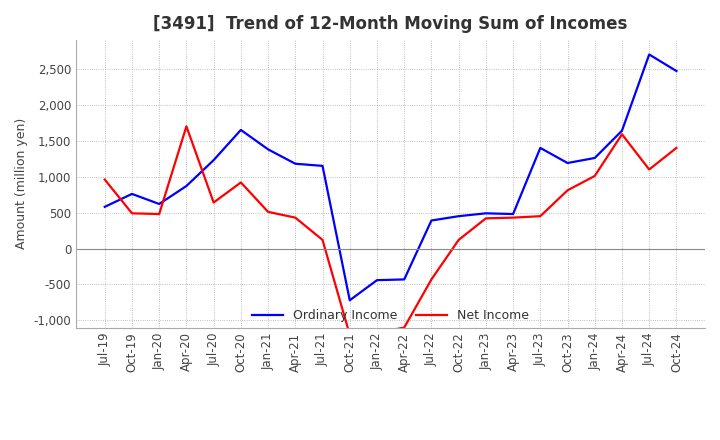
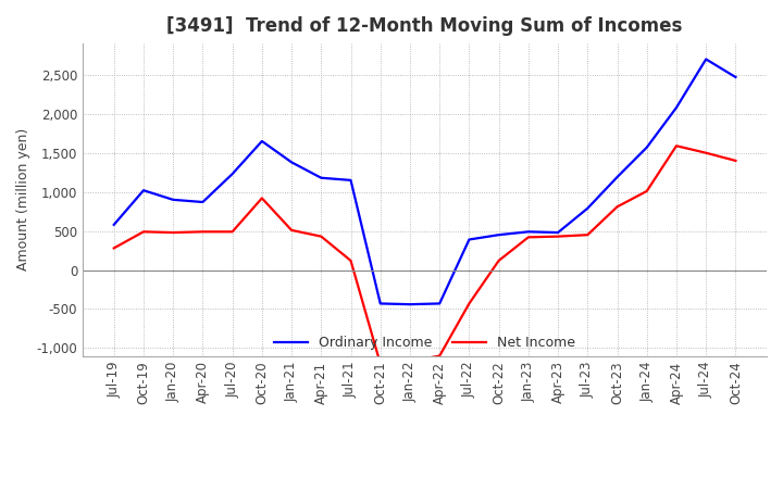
Net Income/Jul-19: 960 -> 280
Ordinary Income/Oct-19: 760 -> 1,020
Ordinary Income/Jan-20: 620 -> 900
Net Income/Apr-20: 1,700 -> 490
Net Income/Jul-20: 640 -> 490
Ordinary Income/Oct-21: -720 -> -430
Ordinary Income/Jul-23: 1,400 -> 790
Ordinary Income/Jan-24: 1,260 -> 1,570
Ordinary Income/Apr-24: 1,640 -> 2,080
Net Income/Jul-24: 1,100 -> 1,500
